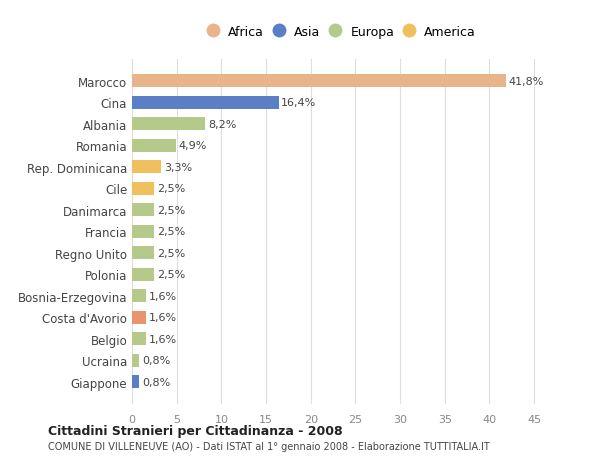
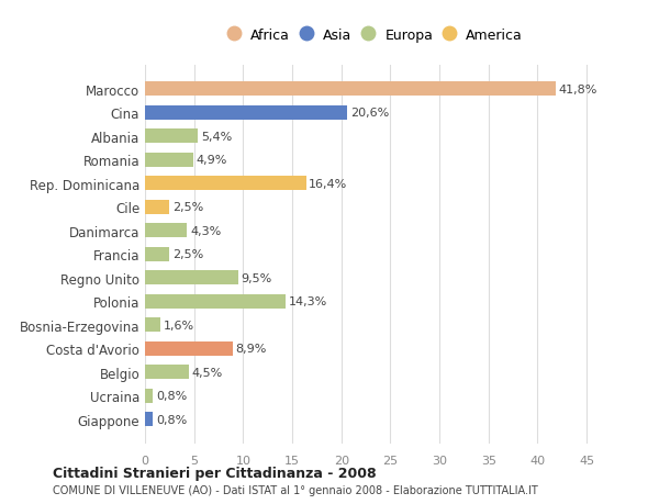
Cina: 16,4% -> 20,6%
Albania: 8,2% -> 5,4%
Rep. Dominicana: 3,3% -> 16,4%
Danimarca: 2,5% -> 4,3%
Regno Unito: 2,5% -> 9,5%
Polonia: 2,5% -> 14,3%
Costa d'Avorio: 1,6% -> 8,9%
Belgio: 1,6% -> 4,5%
